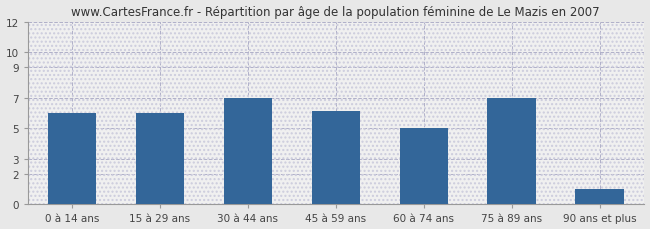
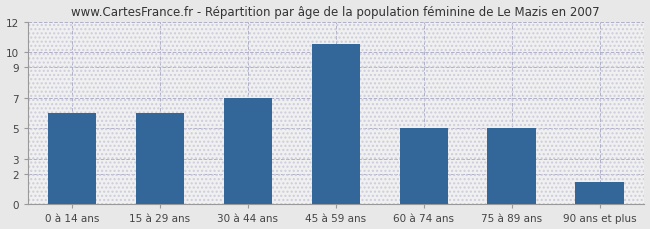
45 à 59 ans: 6.1 -> 10.5
75 à 89 ans: 7.0 -> 5.0
90 ans et plus: 1.0 -> 1.5
